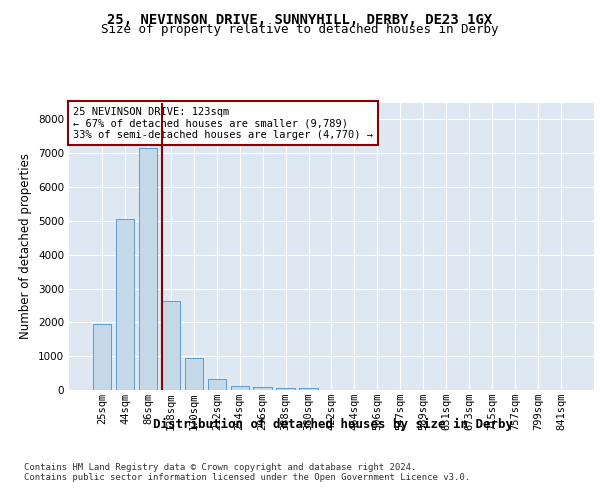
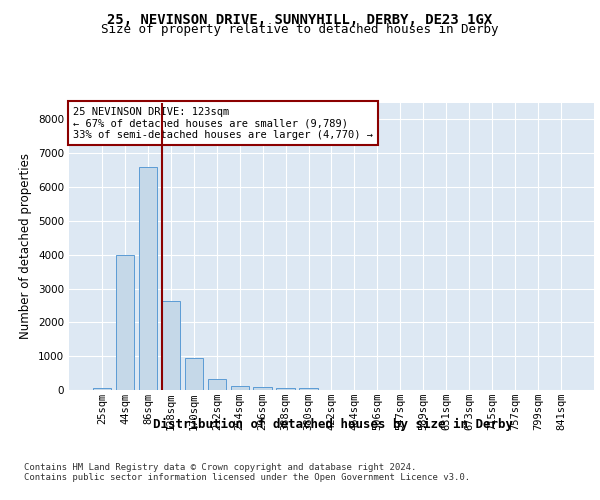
25sqm: 1950 -> 70
44sqm: 5050 -> 4000
86sqm: 7150 -> 6600
